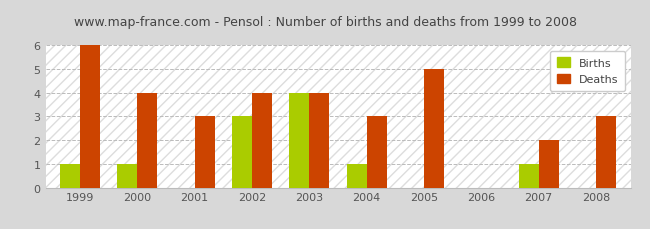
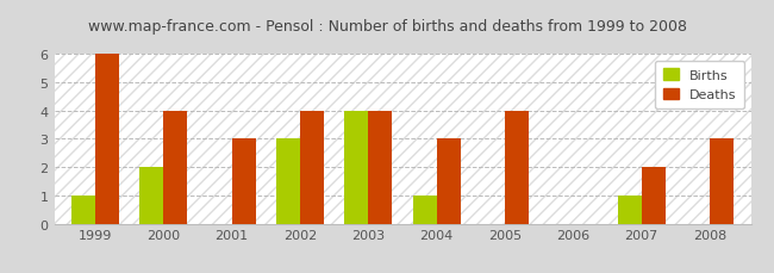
Births/2000: 1 -> 2
Deaths/2005: 5 -> 4
